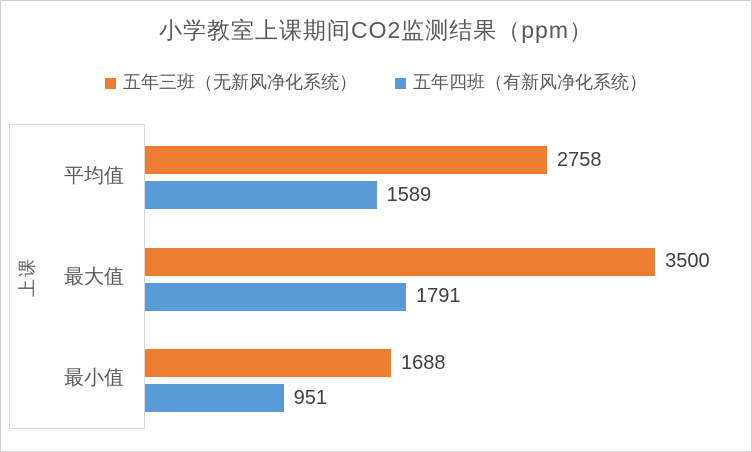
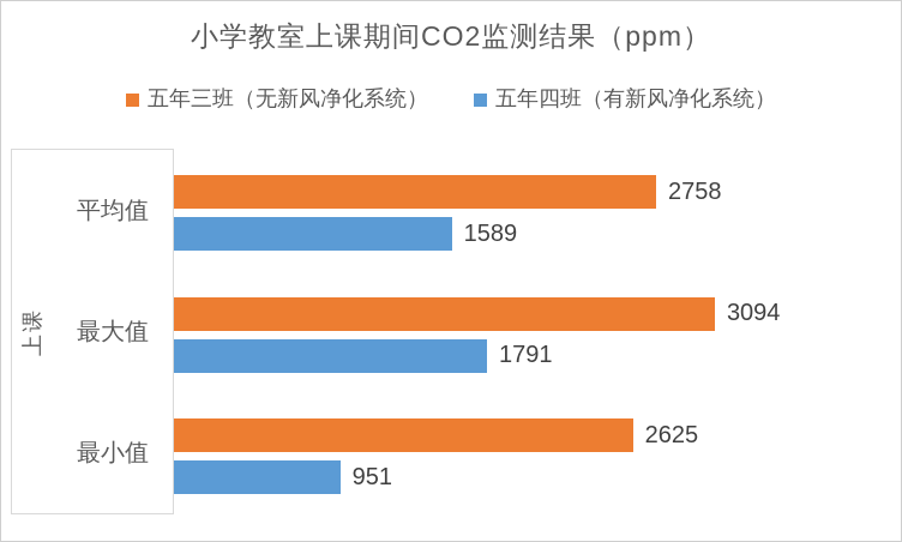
五年三班（无新风净化系统）/最大值: 3500 -> 3094
五年三班（无新风净化系统）/最小值: 1688 -> 2625
